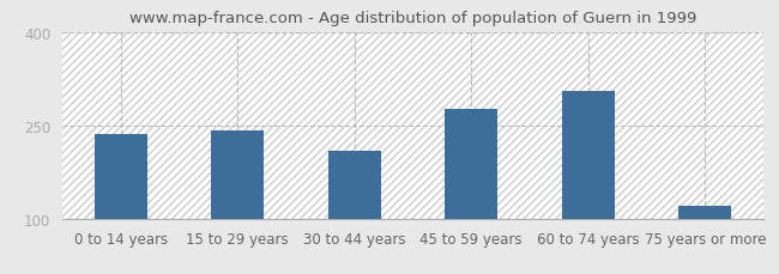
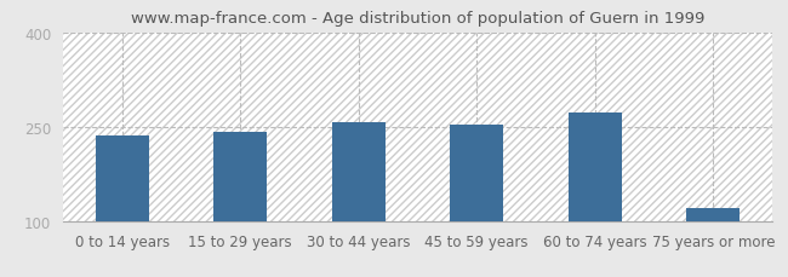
30 to 44 years: 210 -> 258
45 to 59 years: 276 -> 253
60 to 74 years: 306 -> 272
